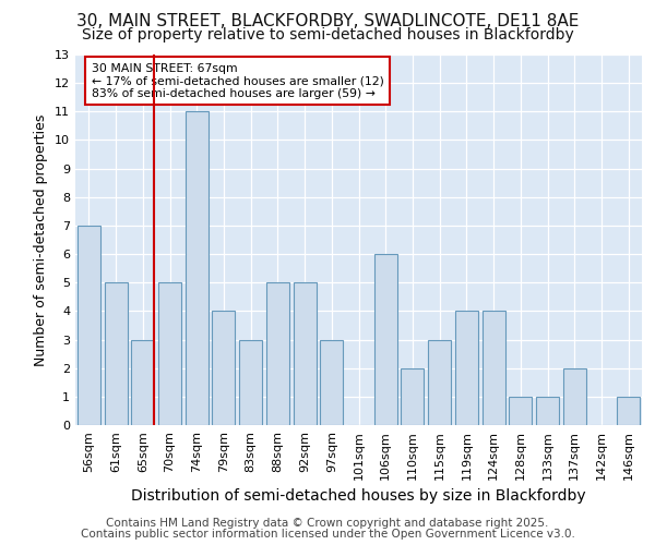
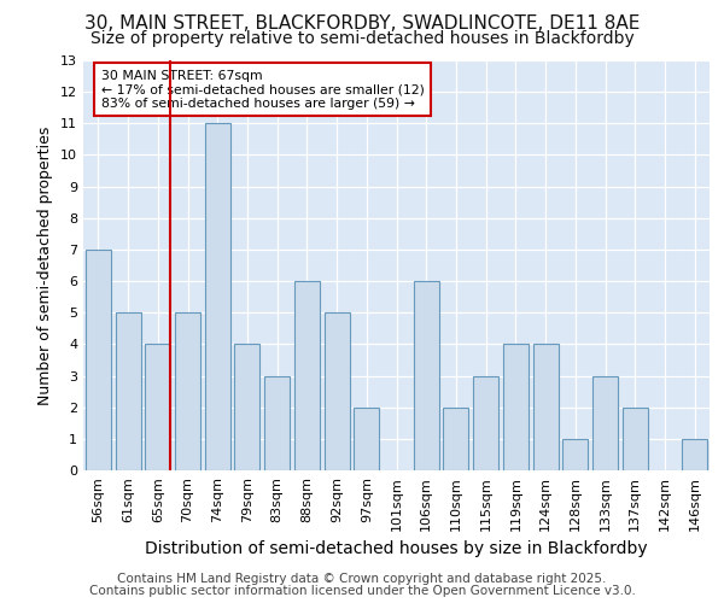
65sqm: 3 -> 4
88sqm: 5 -> 6
97sqm: 3 -> 2
133sqm: 1 -> 3
